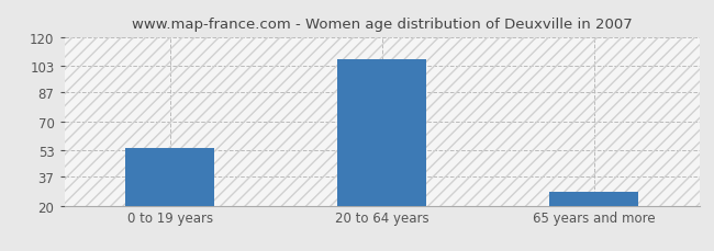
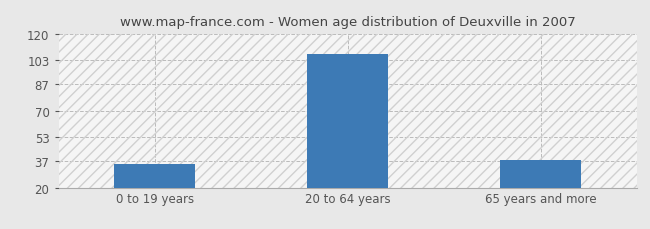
0 to 19 years: 54 -> 35
65 years and more: 28 -> 38
